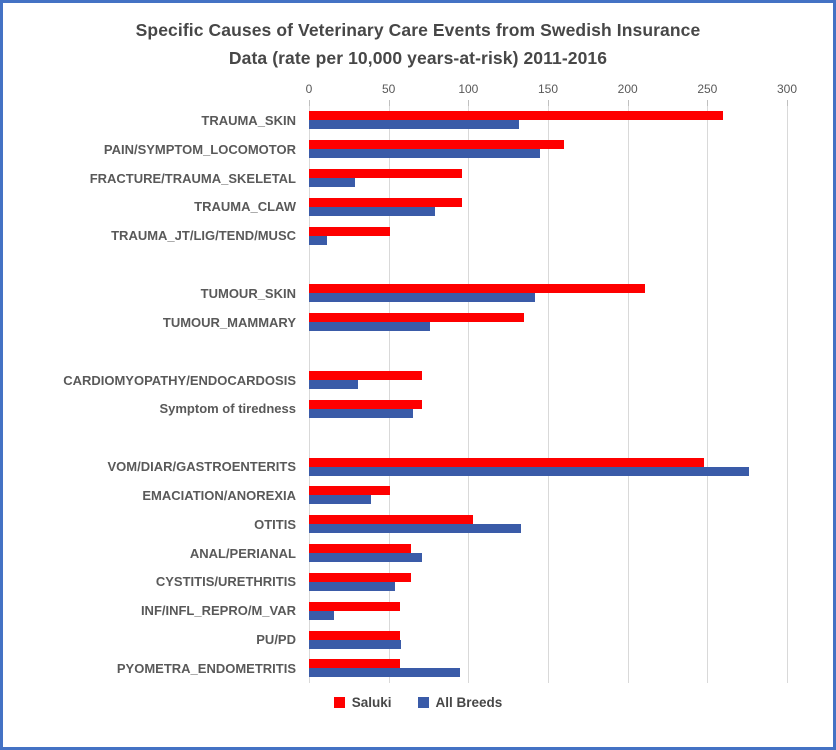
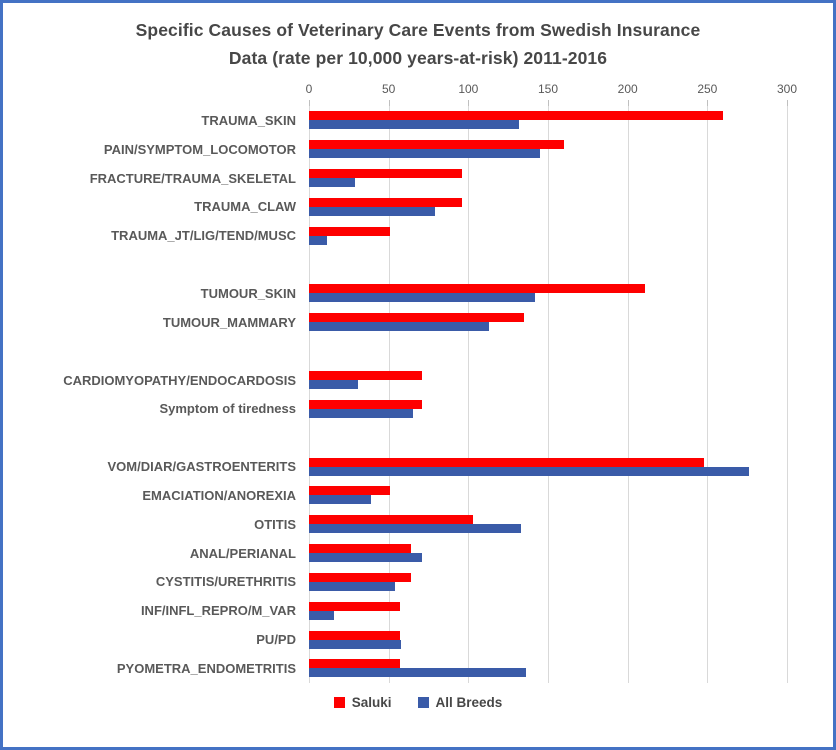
All Breeds/TUMOUR_MAMMARY: 76 -> 113
All Breeds/PYOMETRA_ENDOMETRITIS: 95 -> 136
